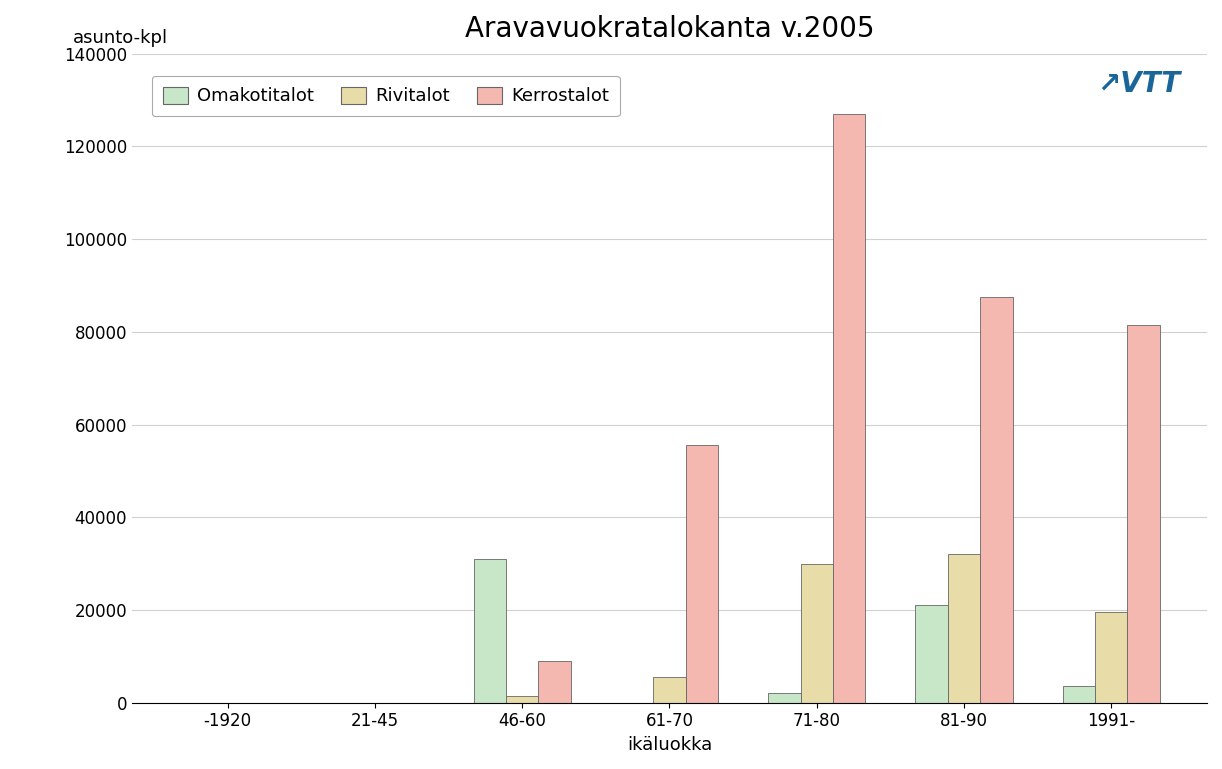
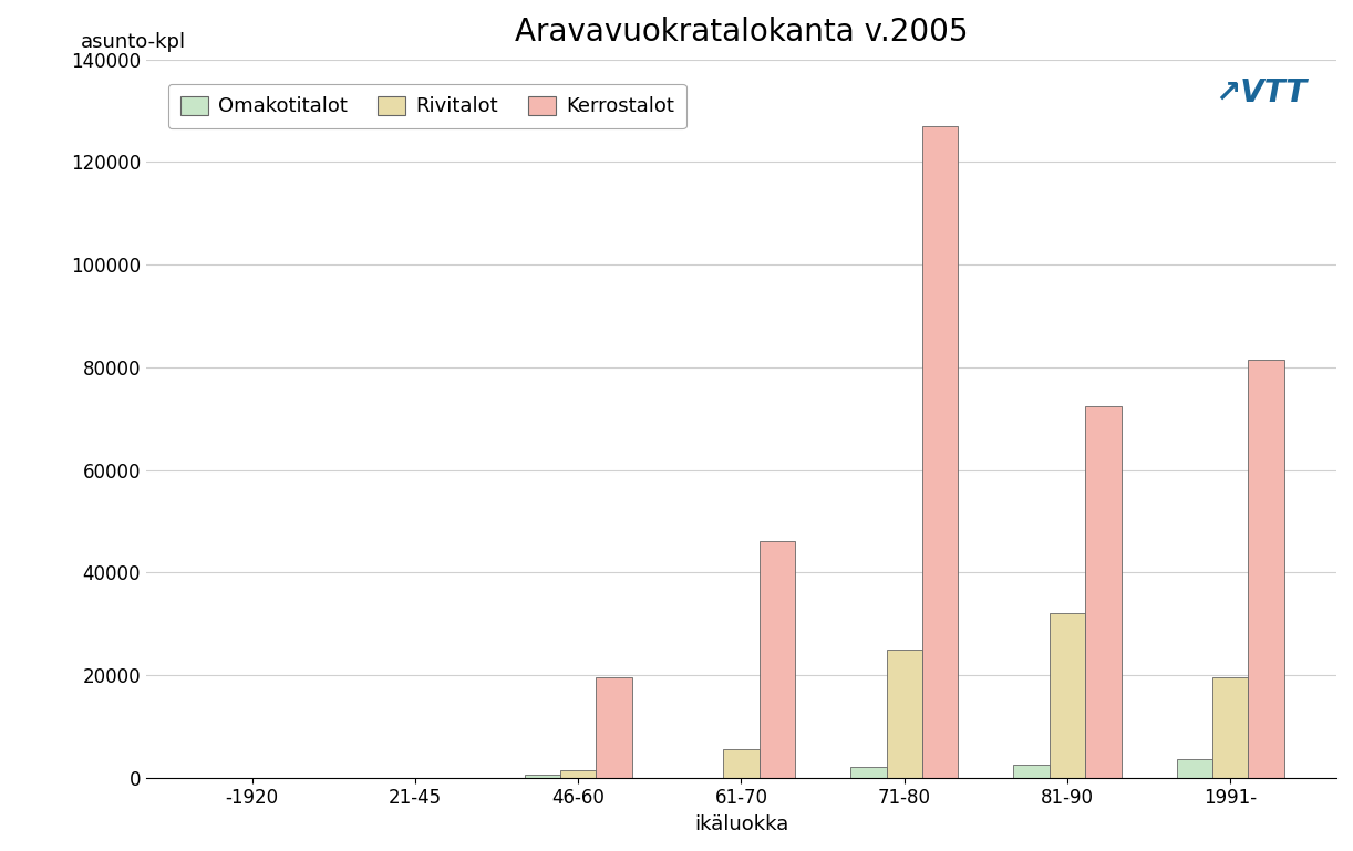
Omakotitalot/46-60: 31000 -> 500
Kerrostalot/46-60: 9000 -> 19500
Kerrostalot/61-70: 55500 -> 46000
Rivitalot/71-80: 30000 -> 25000
Omakotitalot/81-90: 21000 -> 2500
Kerrostalot/81-90: 87500 -> 72500
